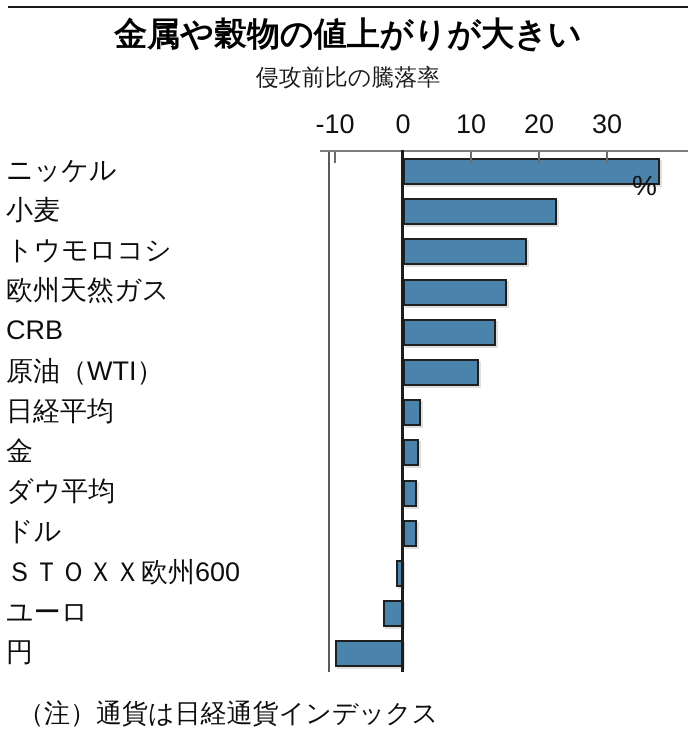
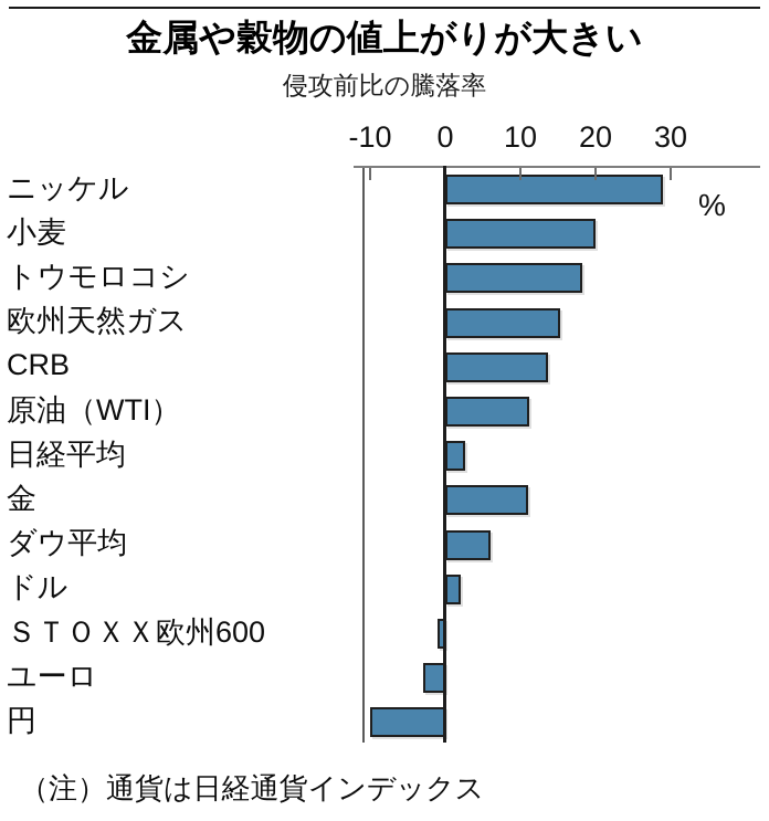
ニッケル: 38 -> 29
小麦: 23 -> 20
金: 2 -> 11
ダウ平均: 2 -> 6
